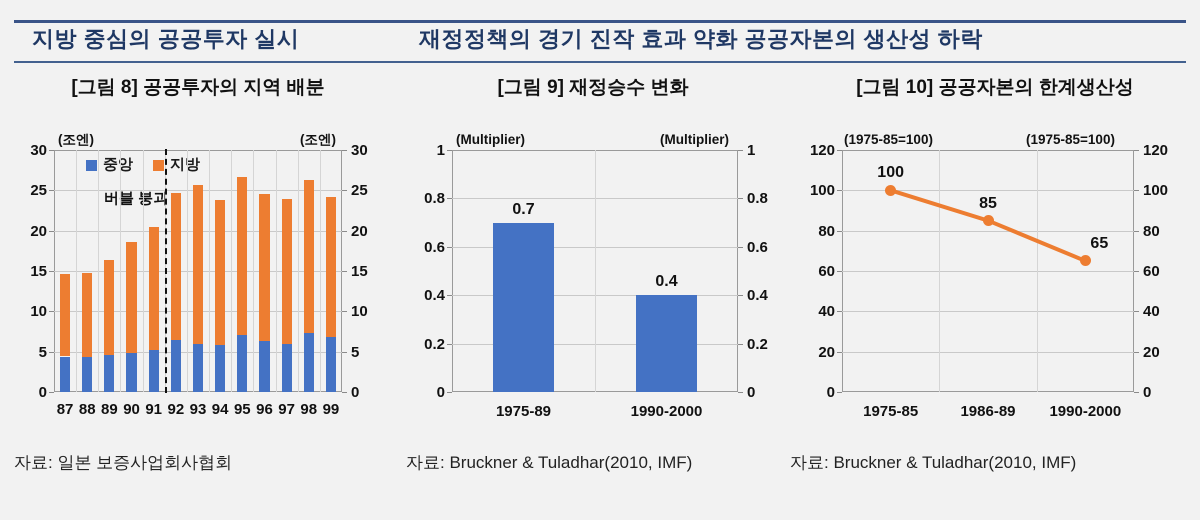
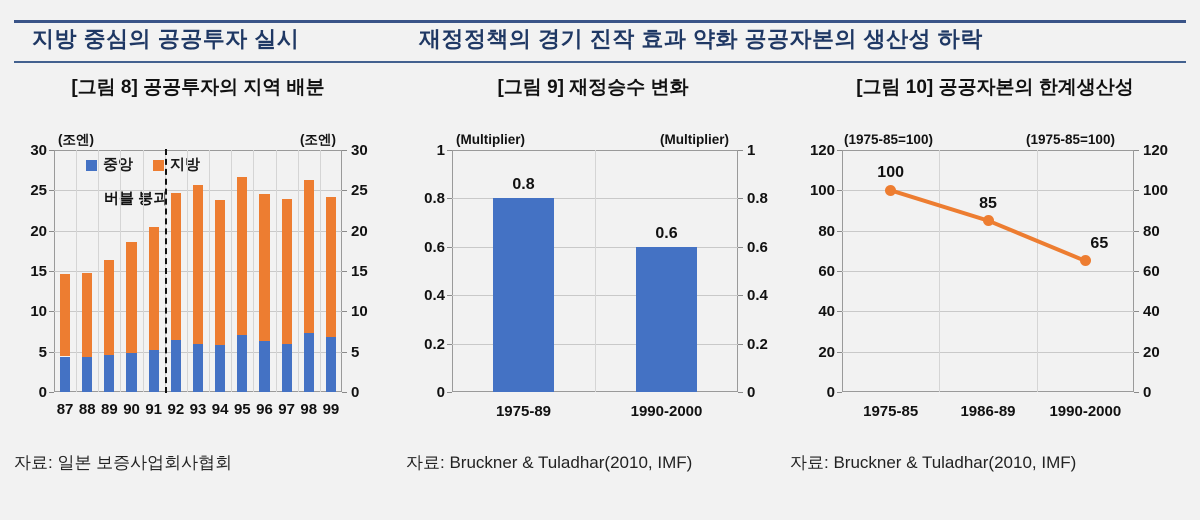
[그림 9] 재정승수 변화/1975-89: 0.7 -> 0.8
[그림 9] 재정승수 변화/1990-2000: 0.4 -> 0.6
